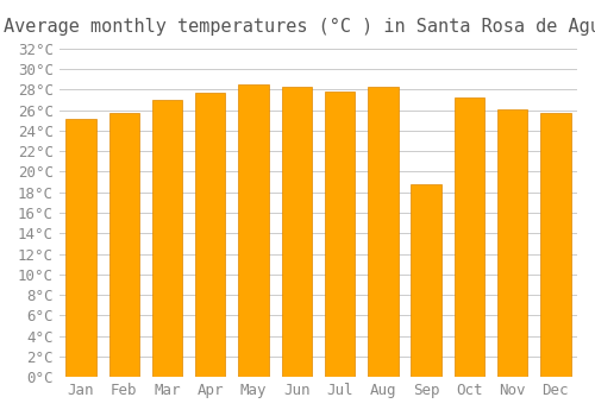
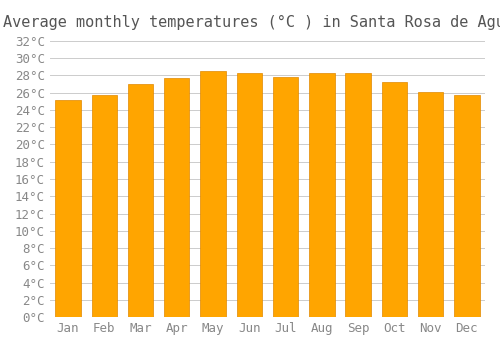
Sep: 18.8°C -> 28.3°C
